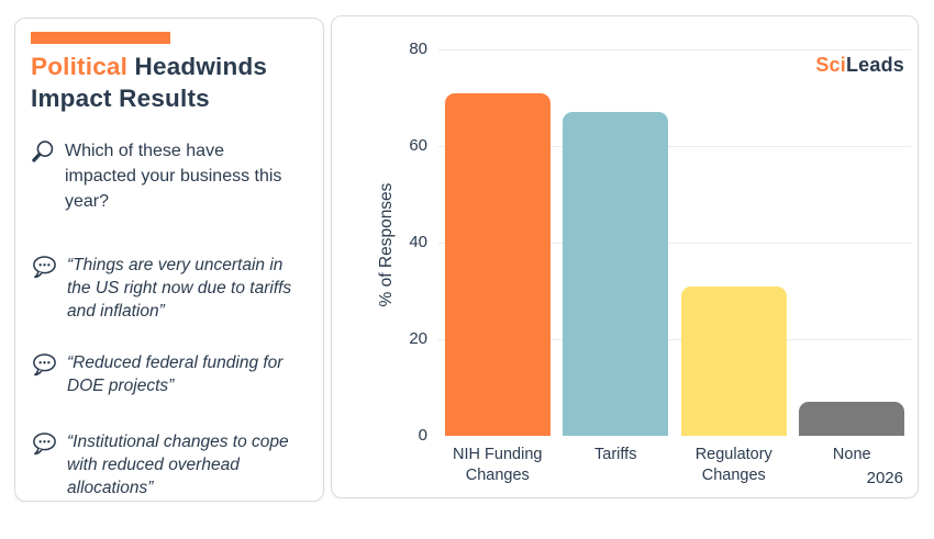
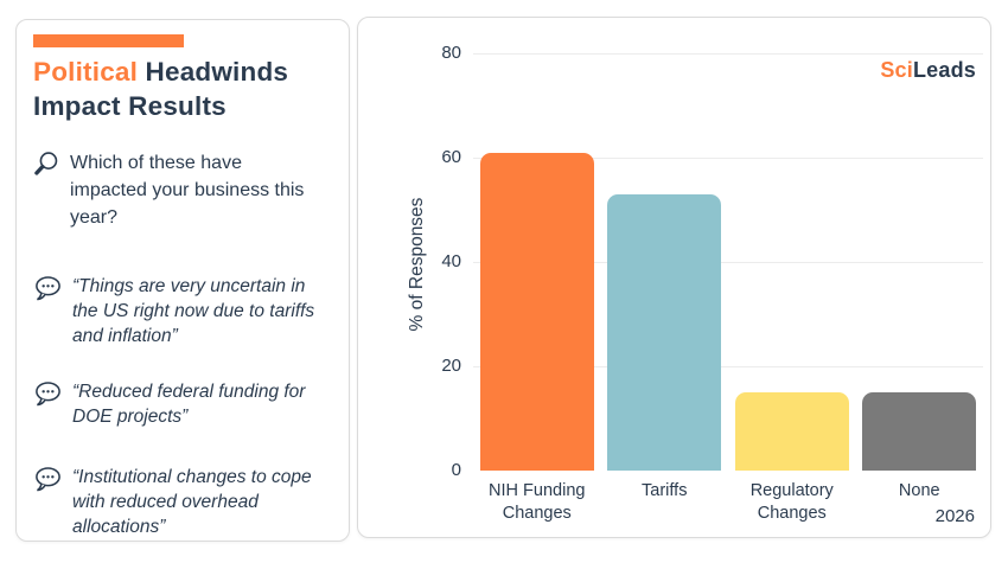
NIH Funding Changes: 71 -> 61
Tariffs: 67 -> 53
Regulatory Changes: 31 -> 15
None: 7 -> 15
